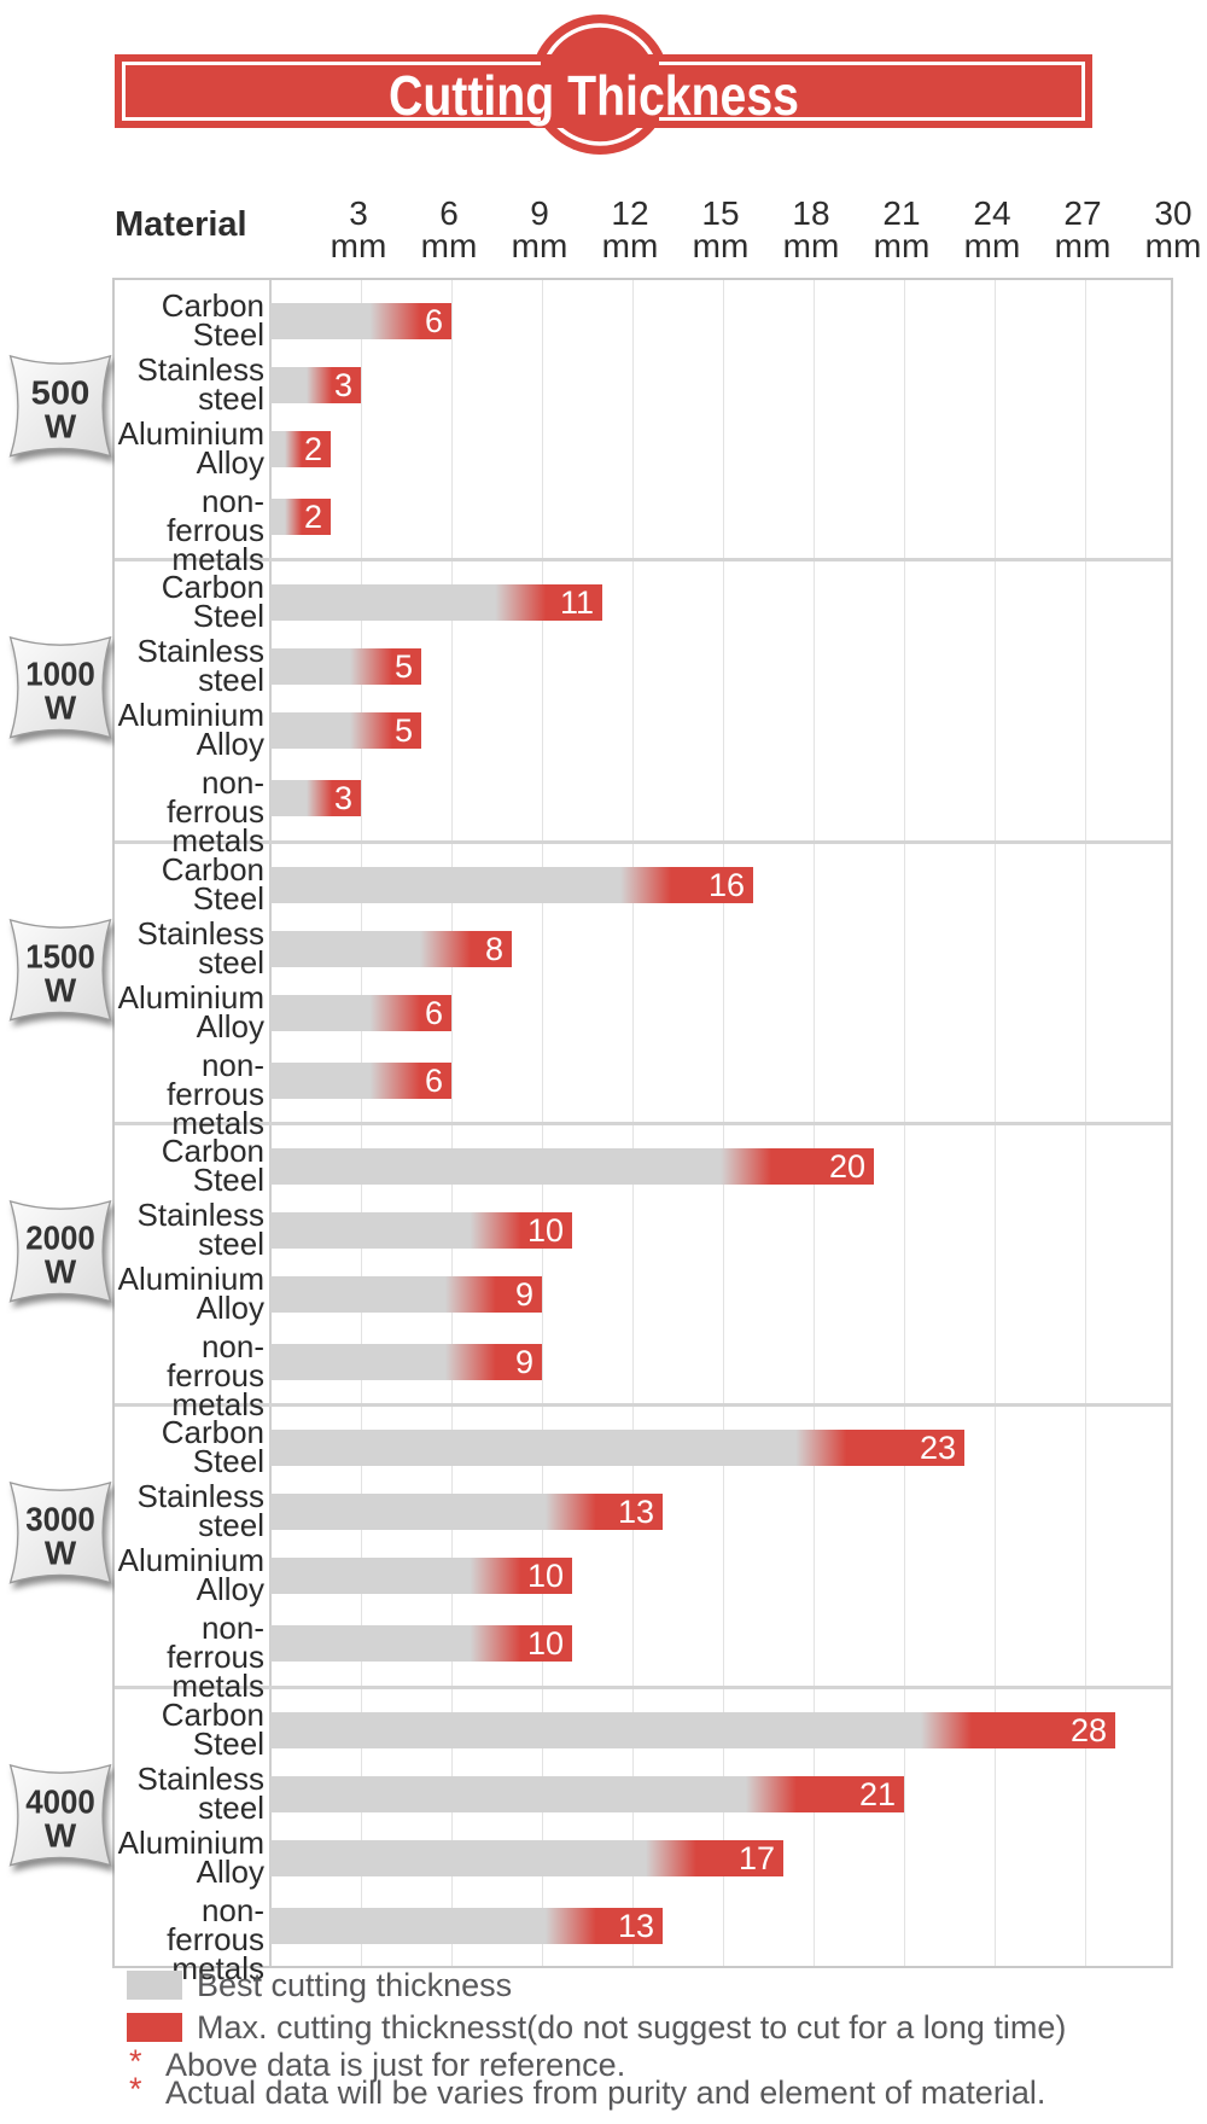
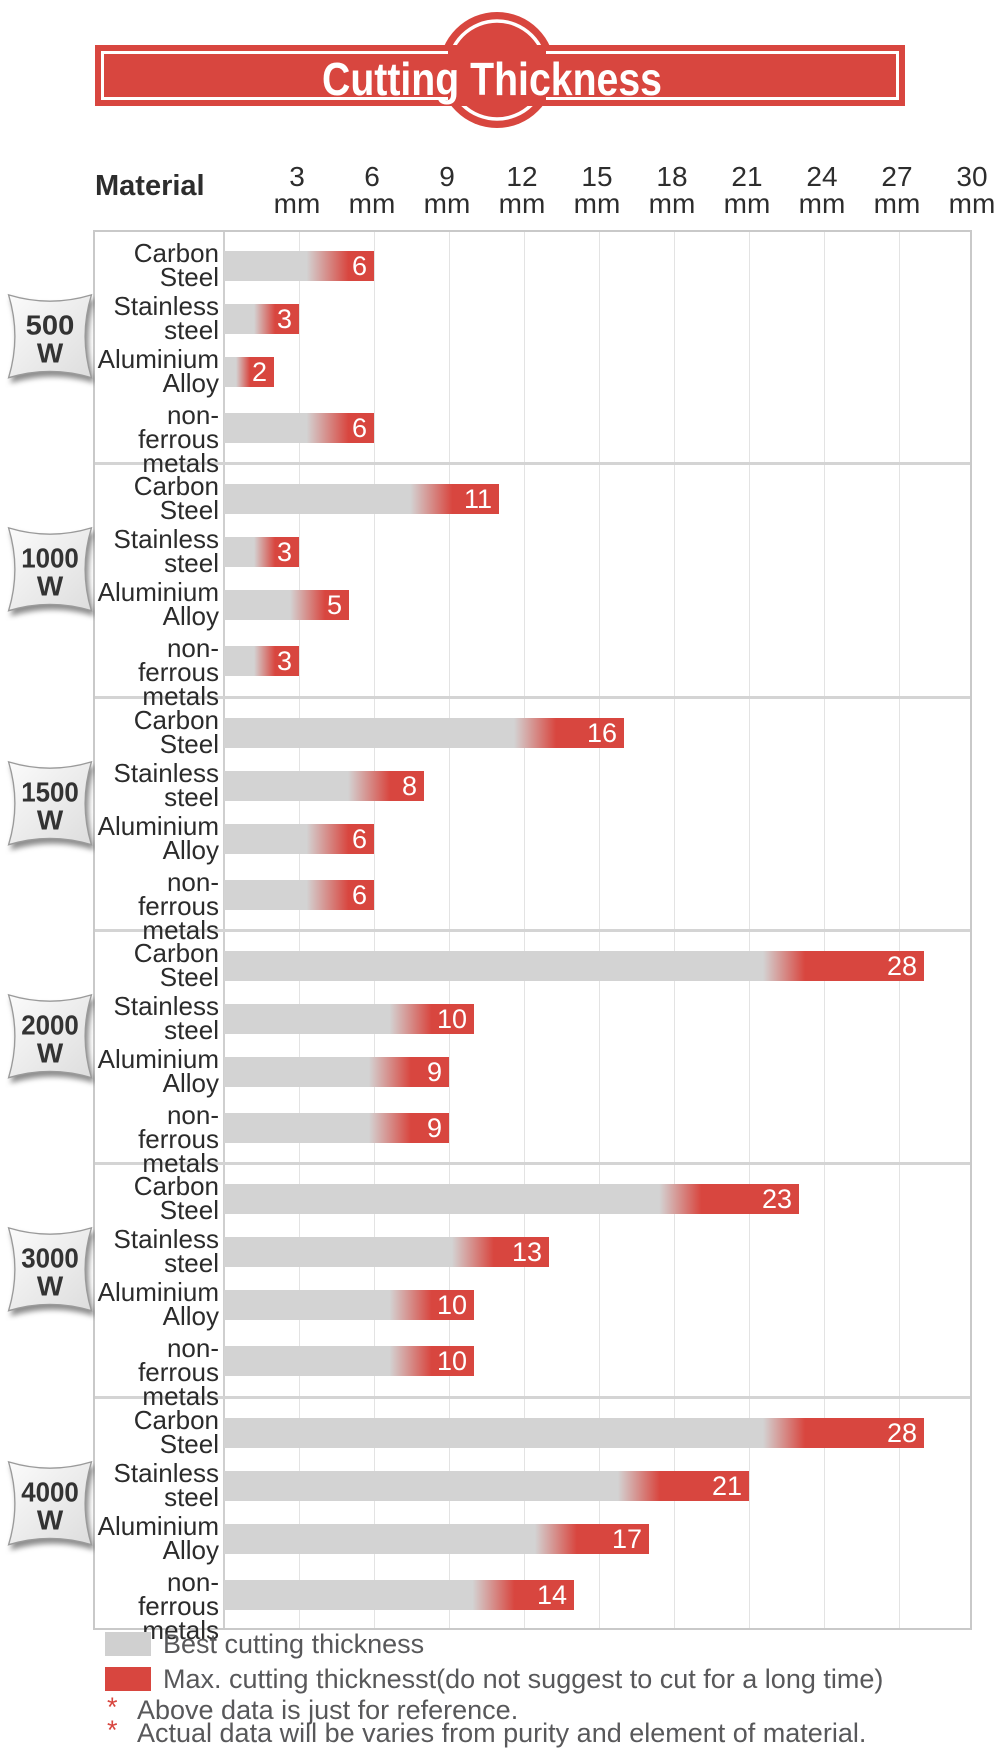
2000 W/Carbon Steel: 20 -> 28
1000 W/Stainless steel: 5 -> 3
500 W/non-ferrous metals: 2 -> 6
4000 W/non-ferrous metals: 13 -> 14
